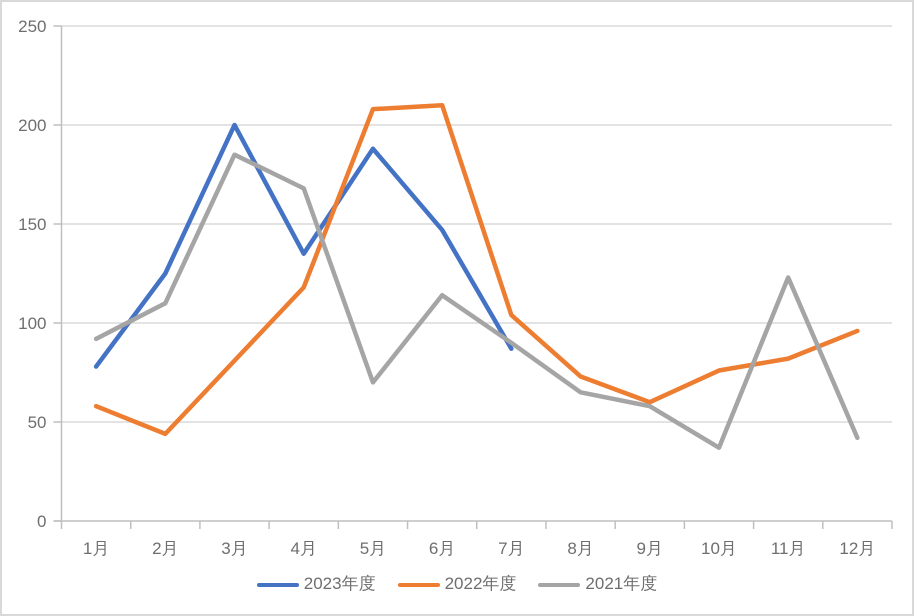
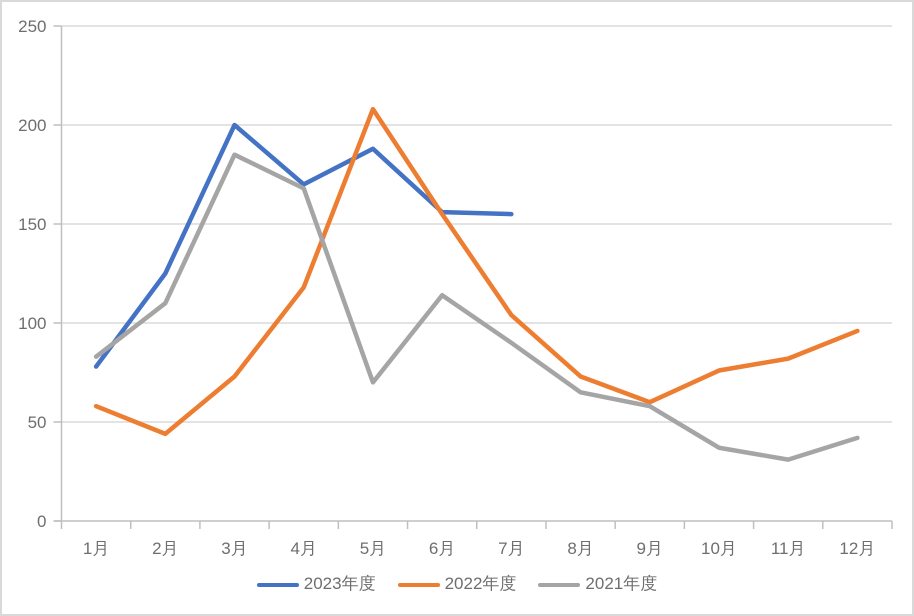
2021年度/1月: 92 -> 83
2022年度/3月: 81 -> 73
2023年度/4月: 135 -> 170
2023年度/6月: 147 -> 156
2022年度/6月: 210 -> 155
2023年度/7月: 87 -> 155
2021年度/11月: 123 -> 31
